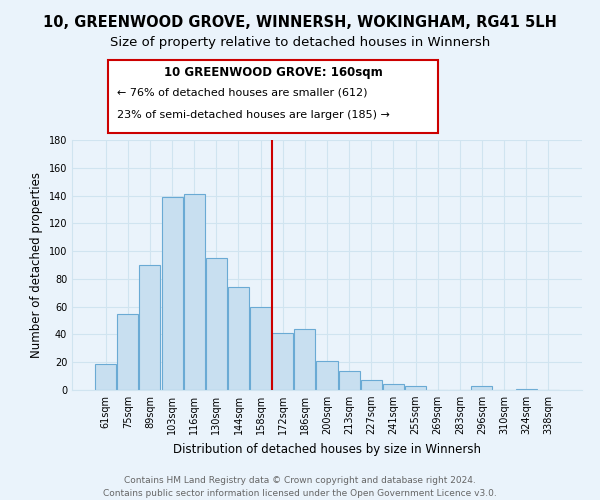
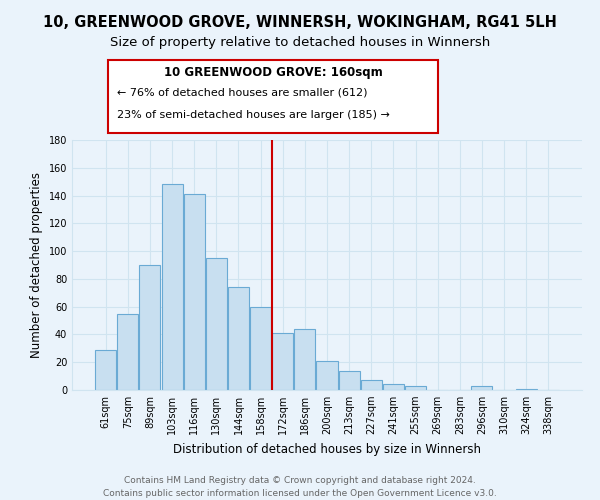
61sqm: 19 -> 29
103sqm: 139 -> 148
